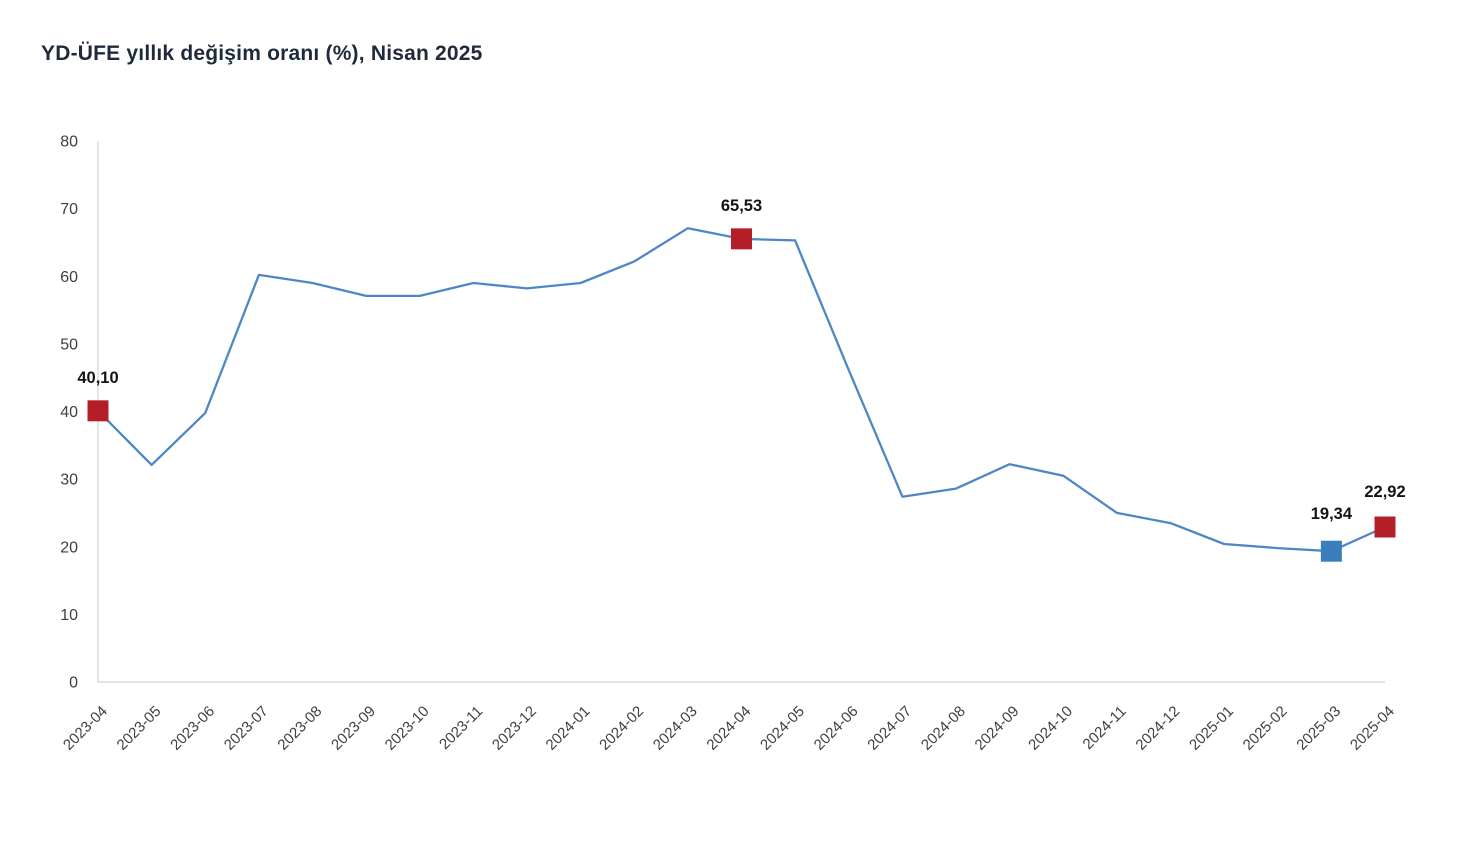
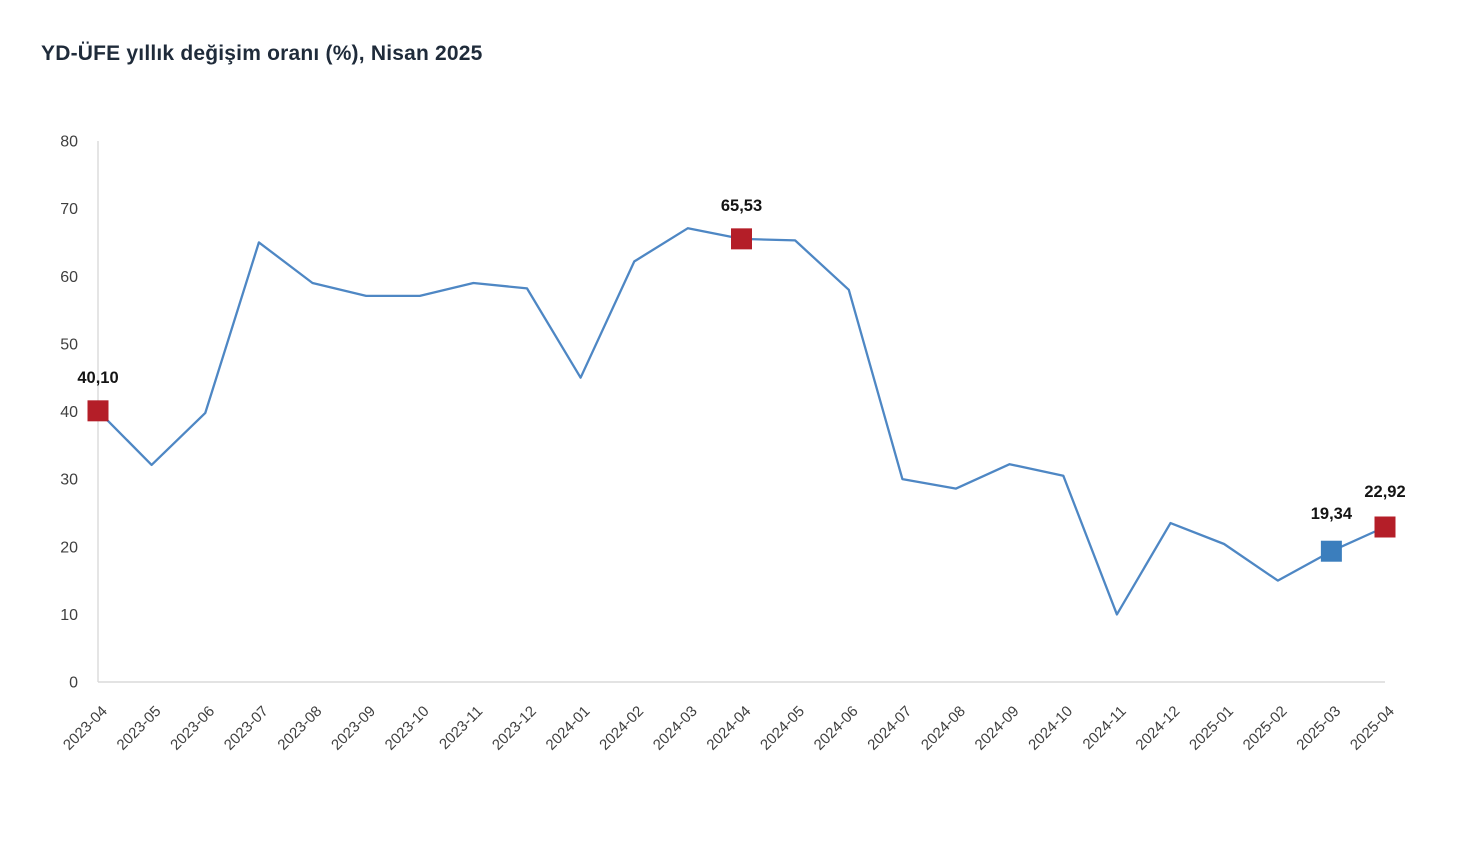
2023-07: 60 -> 65
2024-01: 59 -> 45
2024-06: 46 -> 58
2024-07: 27 -> 30
2024-11: 25 -> 10
2025-02: 20 -> 15
